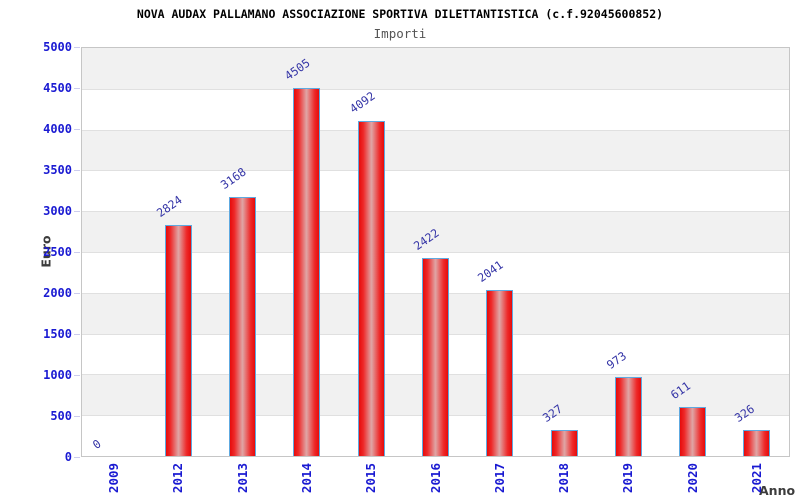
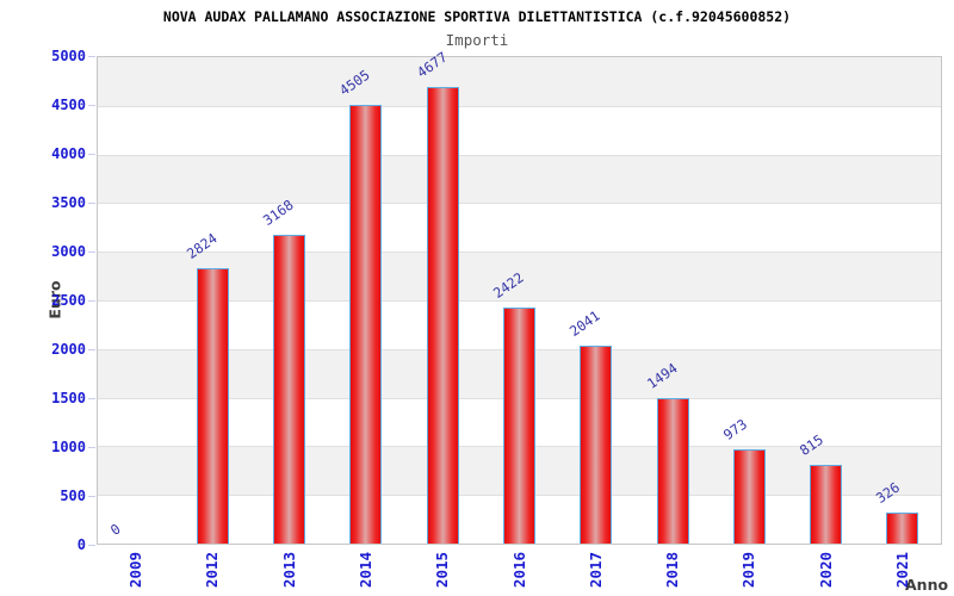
2015: 4092 -> 4677
2018: 327 -> 1494
2020: 611 -> 815
